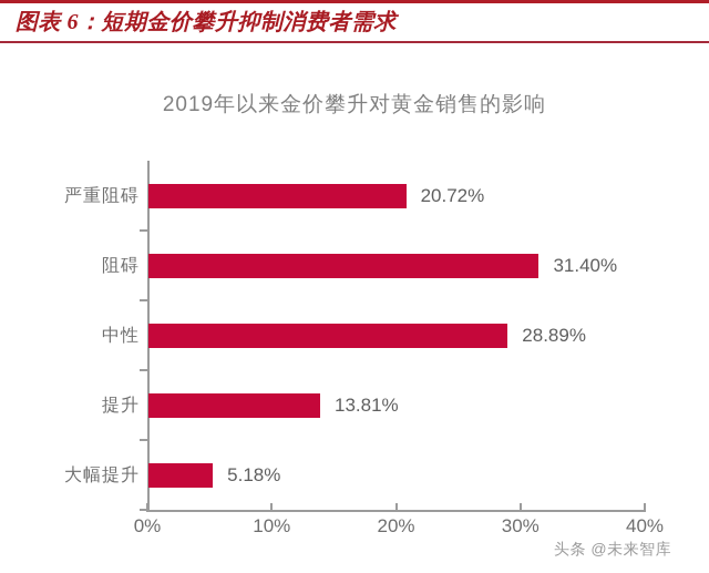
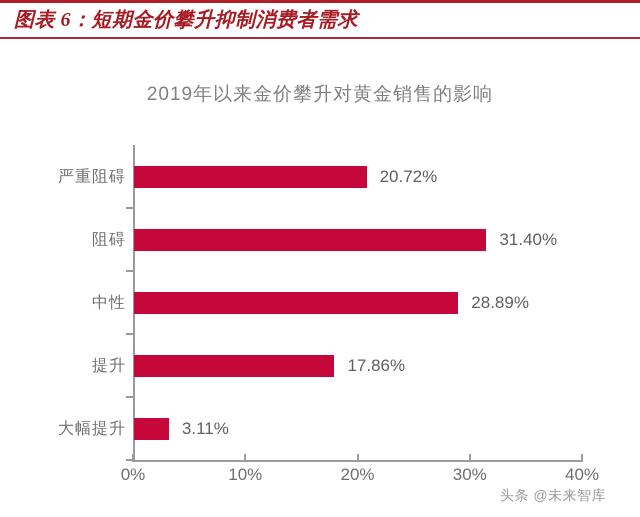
提升: 13.81% -> 17.86%
大幅提升: 5.18% -> 3.11%
